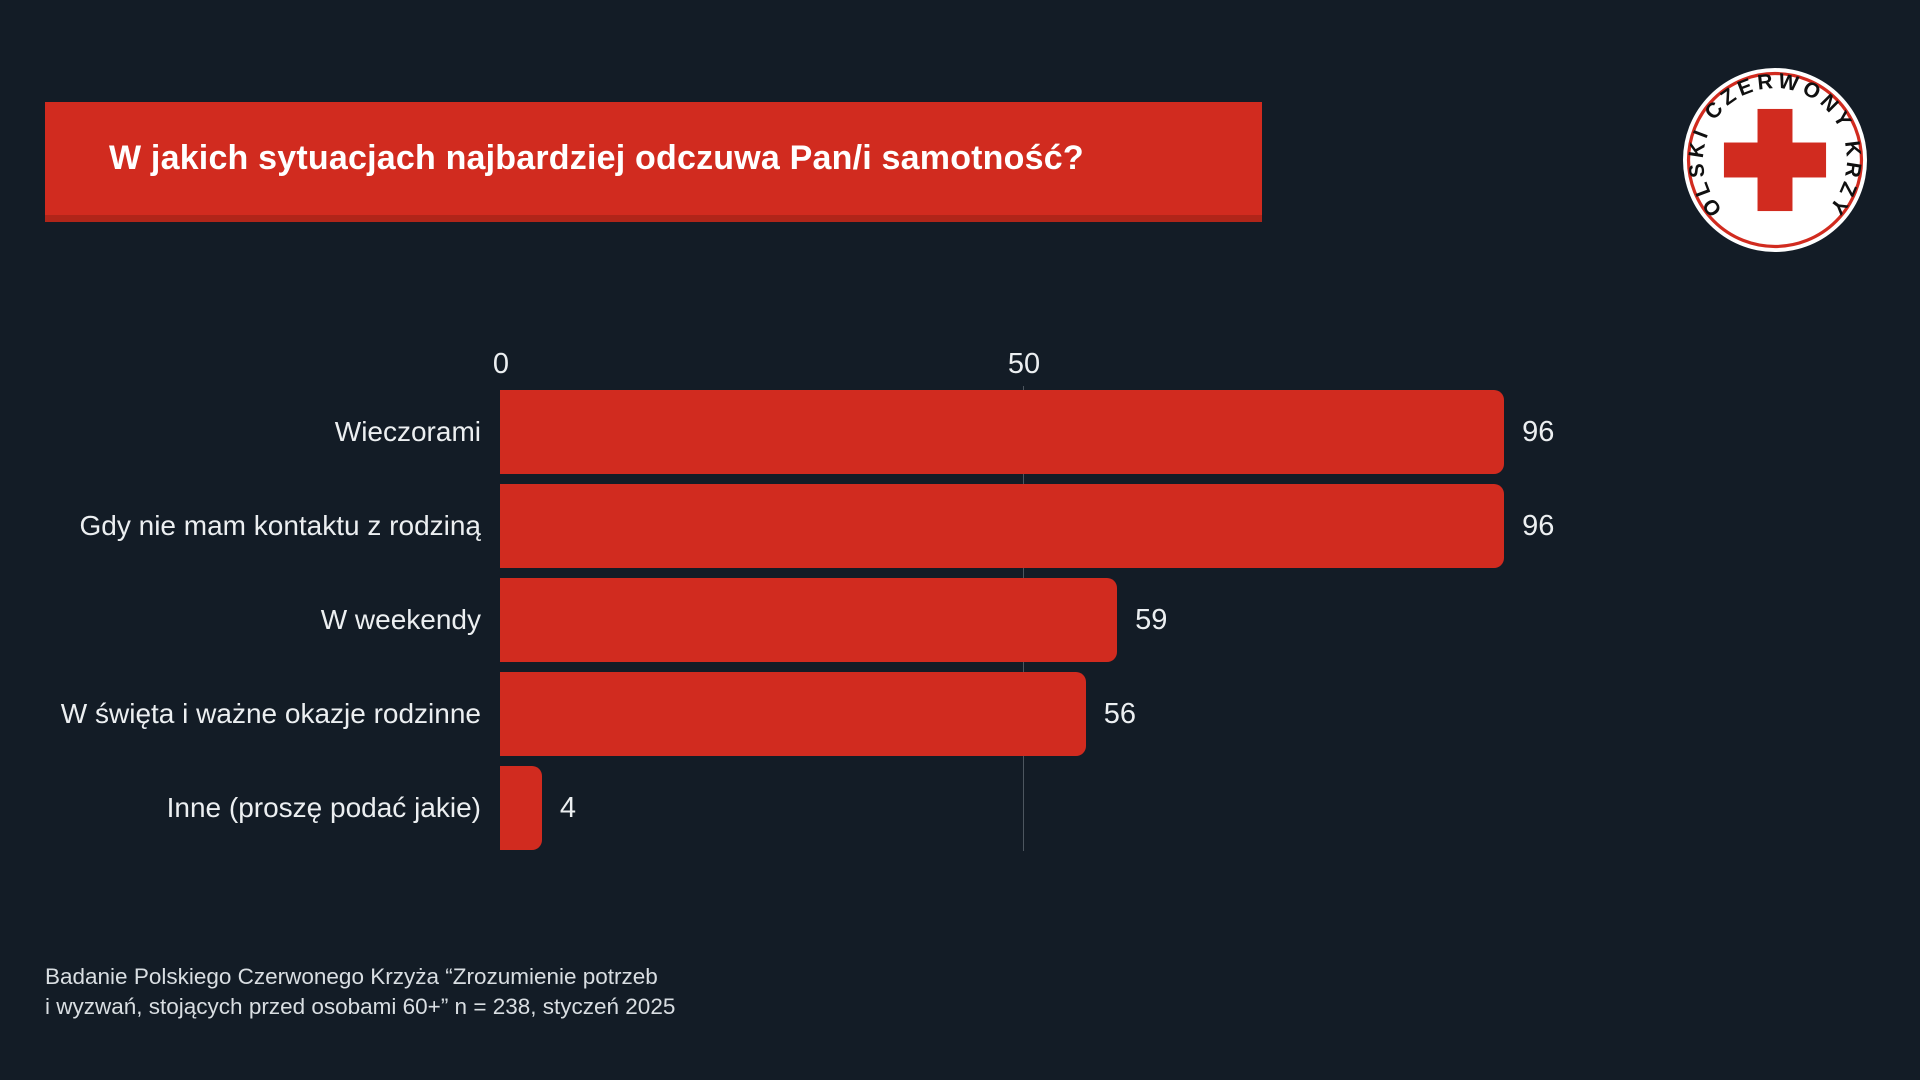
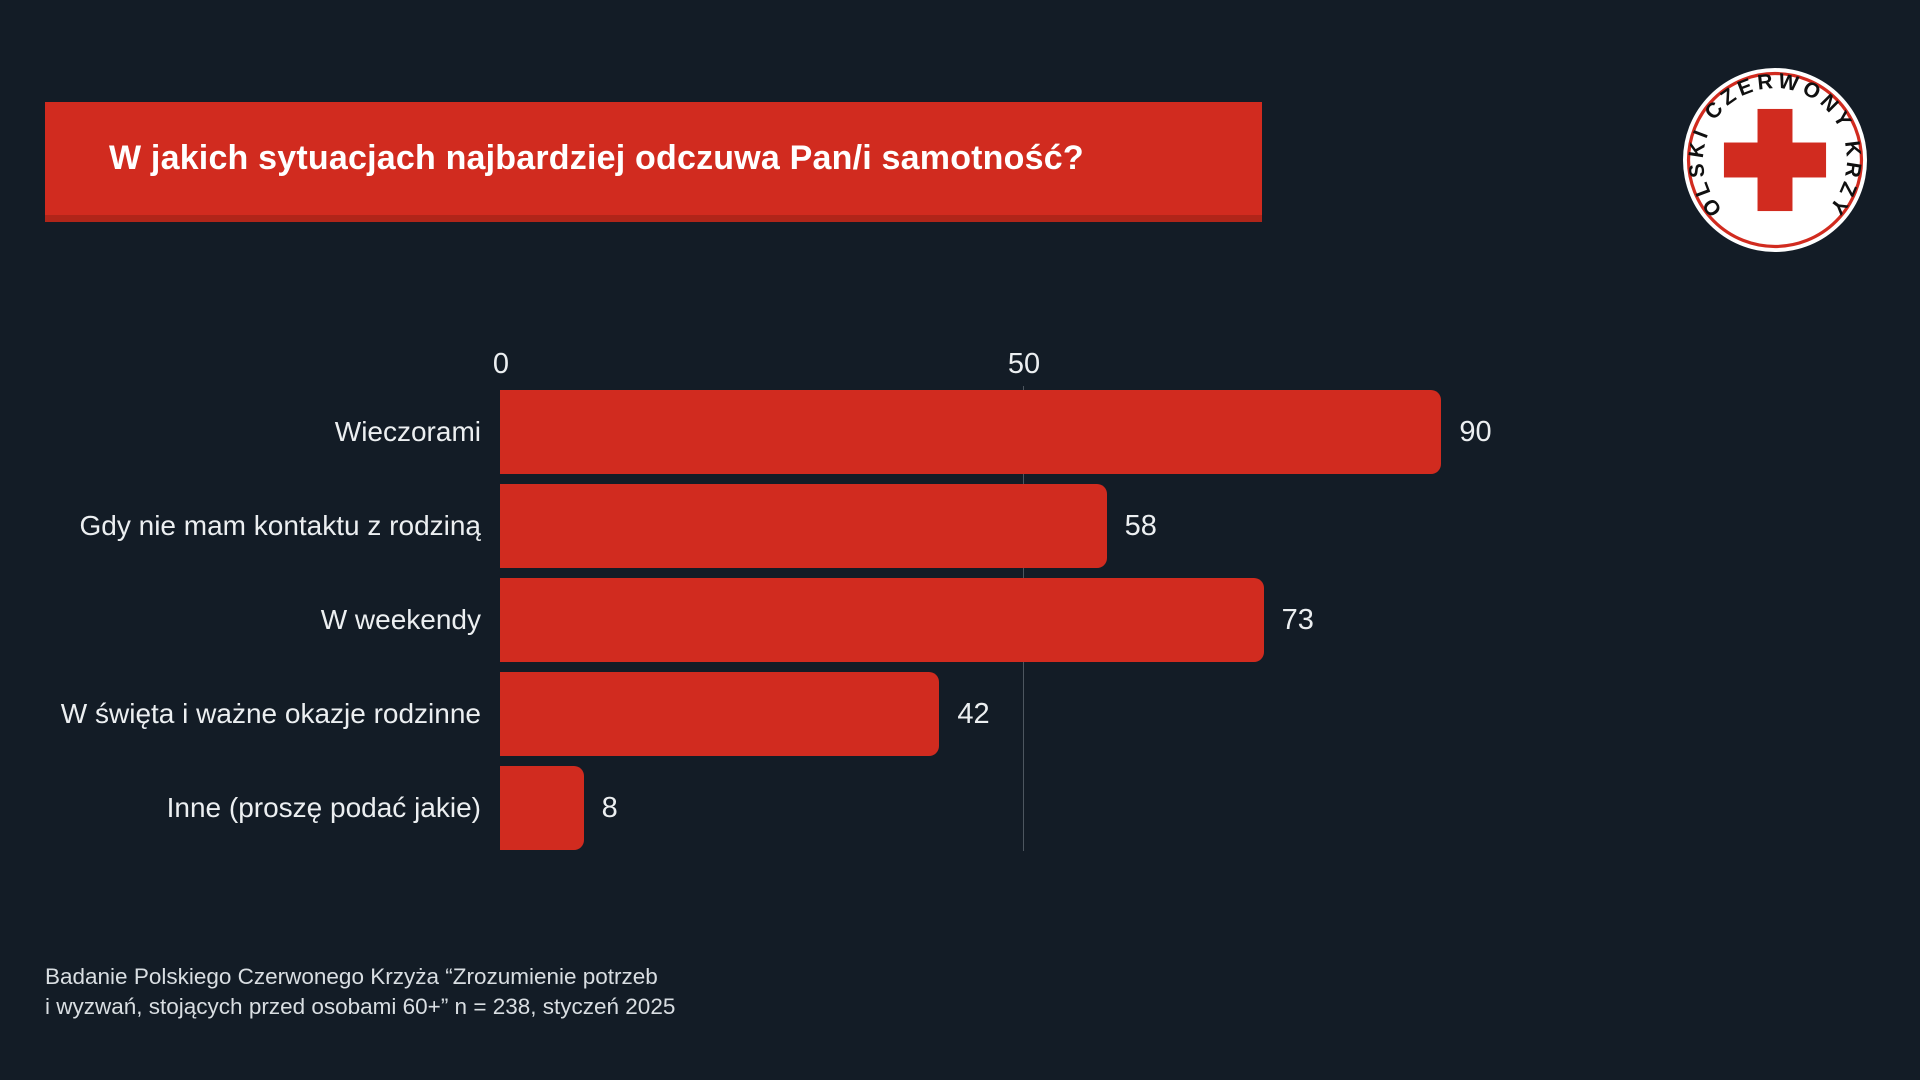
Wieczorami: 96 -> 90
Gdy nie mam kontaktu z rodziną: 96 -> 58
W weekendy: 59 -> 73
W święta i ważne okazje rodzinne: 56 -> 42
Inne (proszę podać jakie): 4 -> 8
